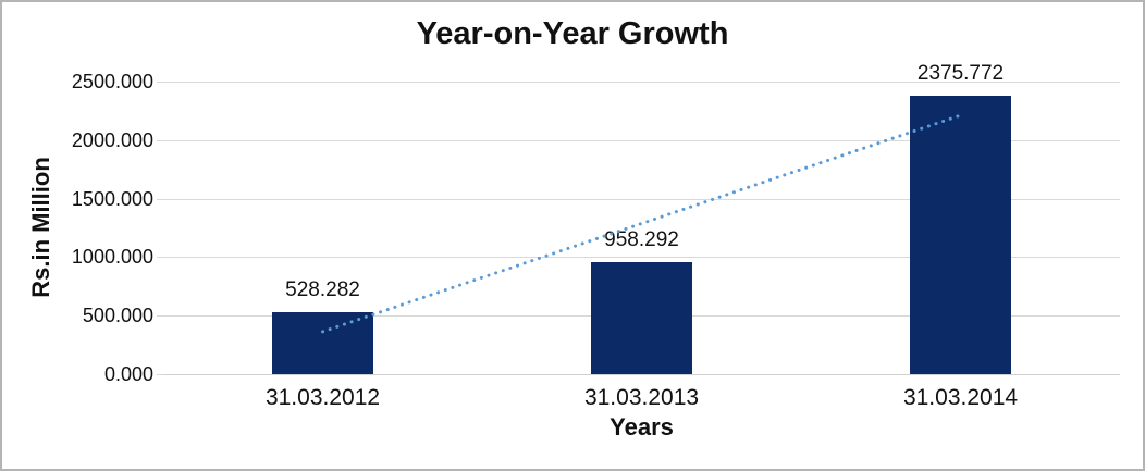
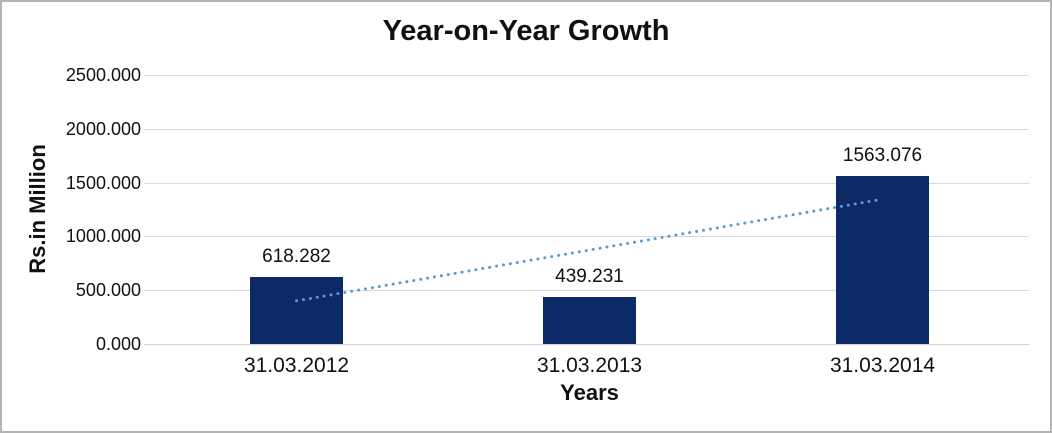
31.03.2012: 528.282 -> 618.282
31.03.2013: 958.292 -> 439.231
31.03.2014: 2375.772 -> 1563.076
